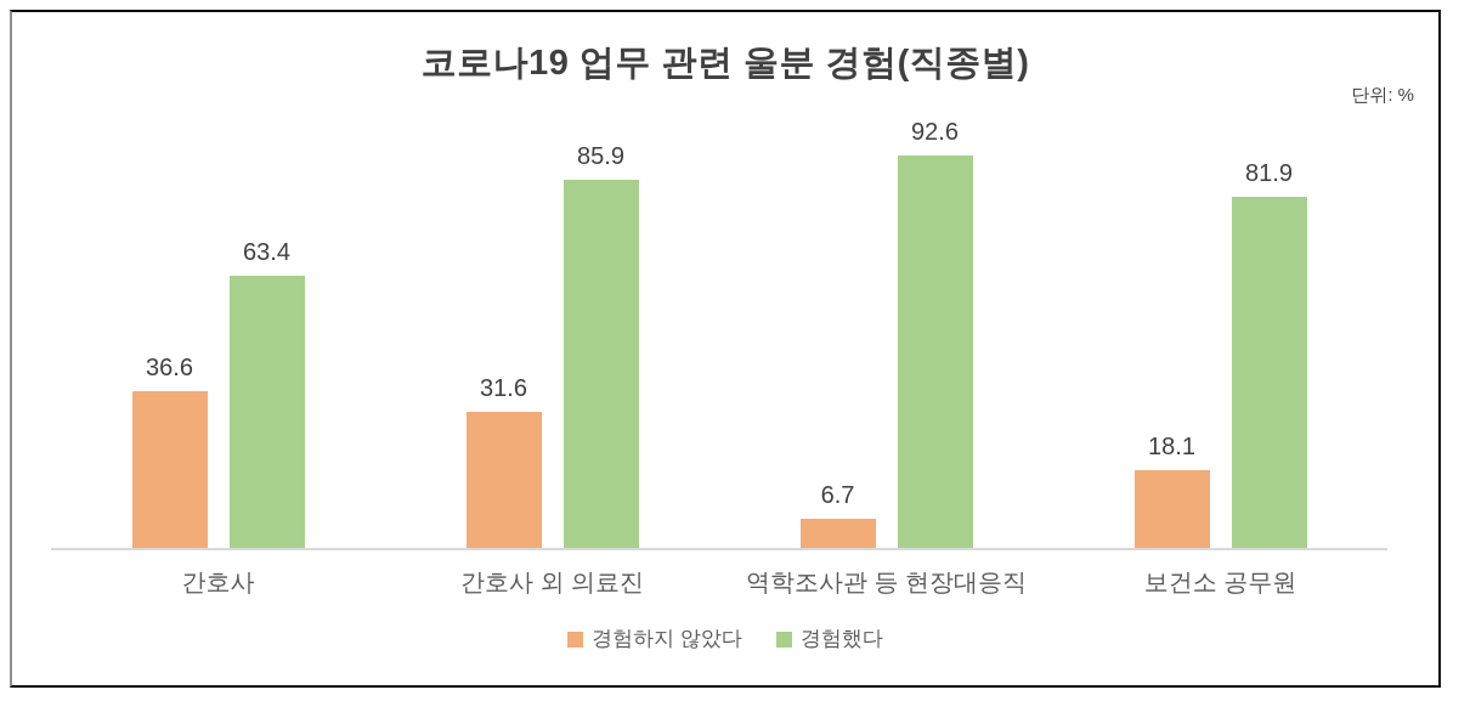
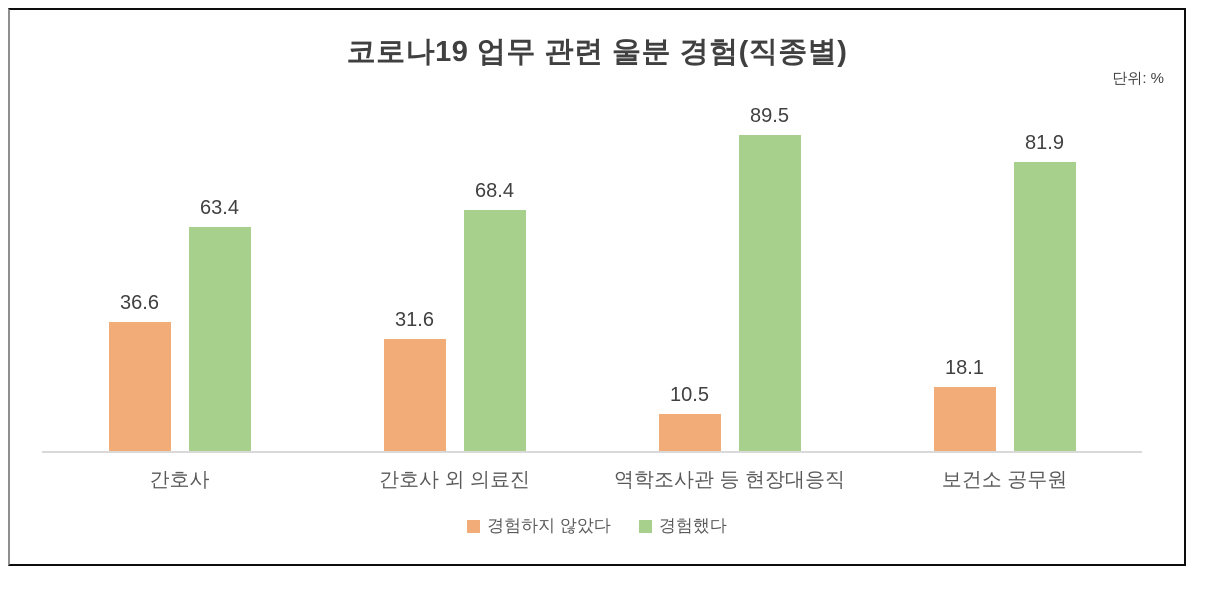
경험했다/간호사 외 의료진: 85.9 -> 68.4
경험하지 않았다/역학조사관 등 현장대응직: 6.7 -> 10.5
경험했다/역학조사관 등 현장대응직: 92.6 -> 89.5
